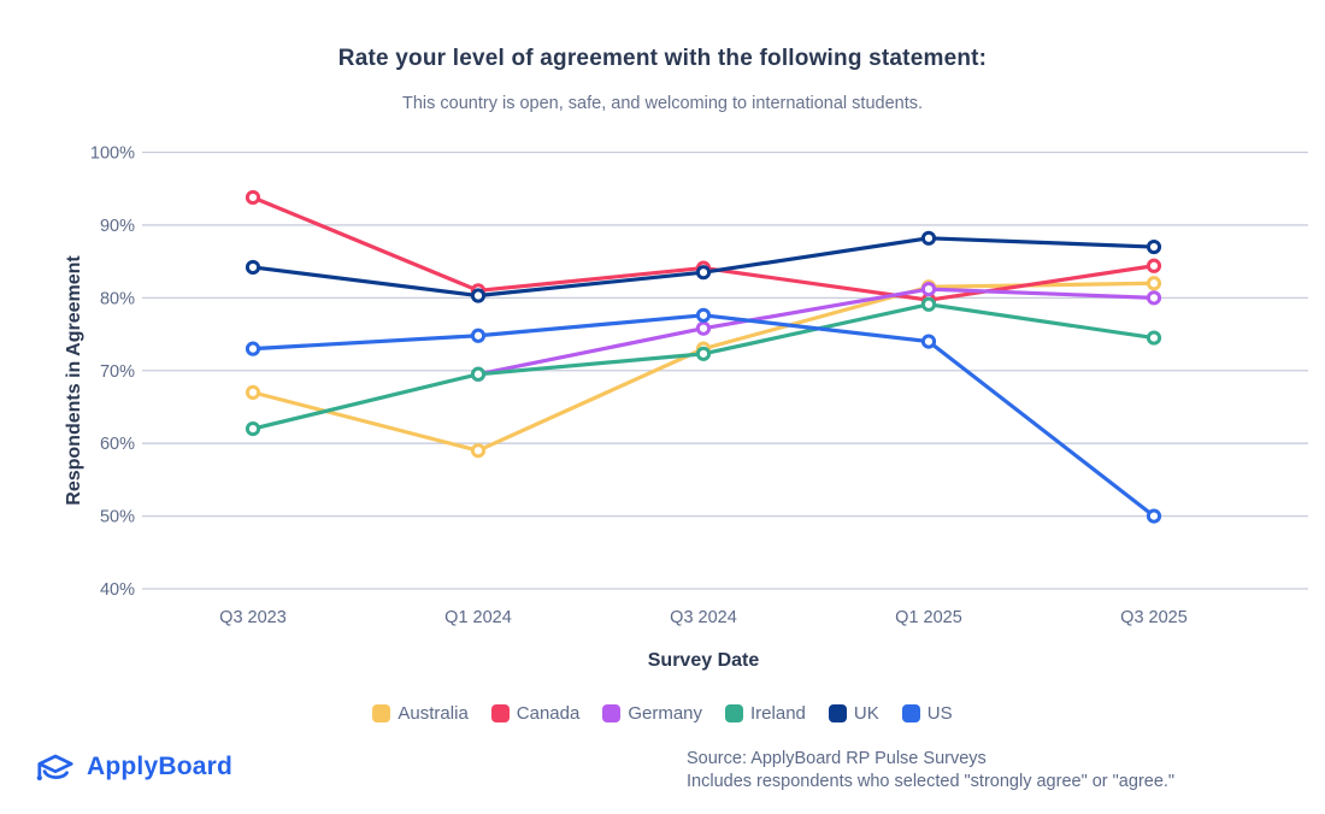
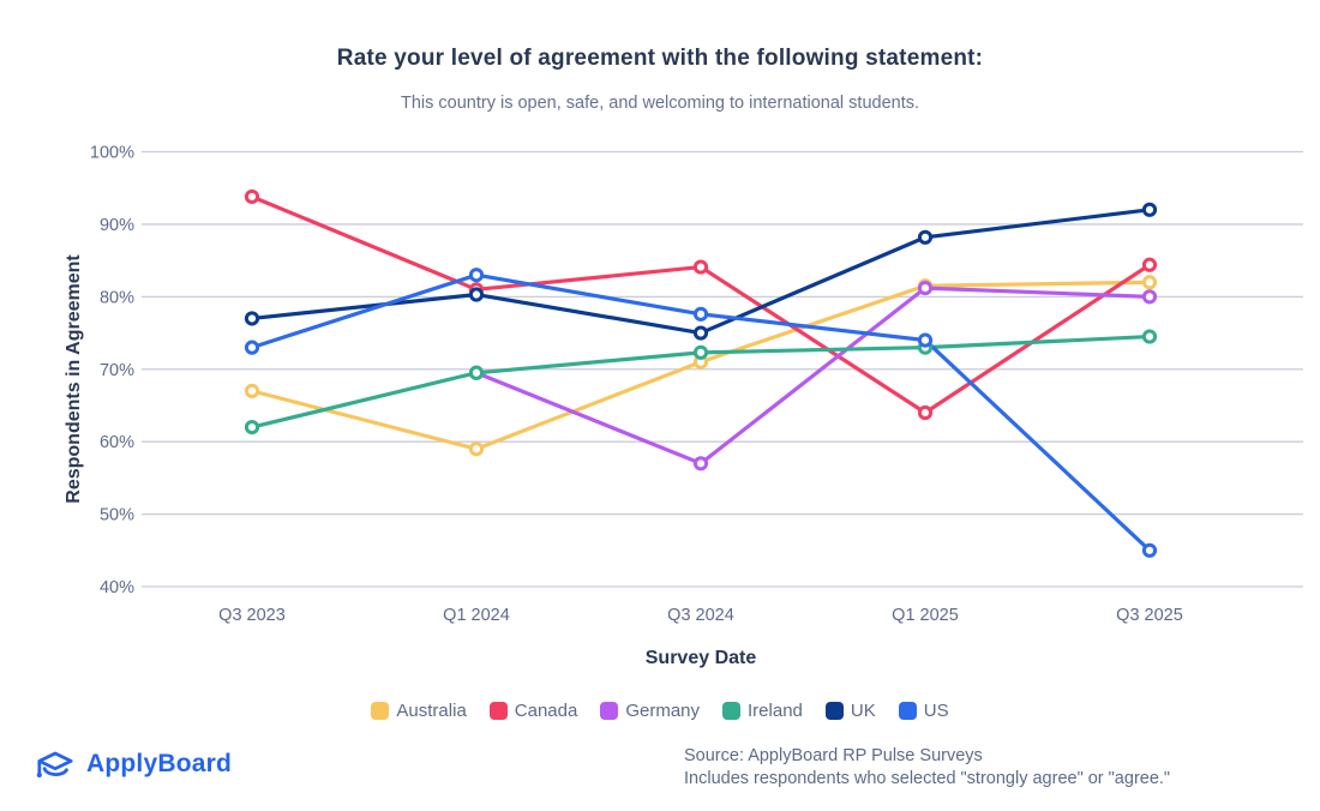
UK/Q3 2023: 84% -> 77%
US/Q1 2024: 75% -> 83%
Australia/Q3 2024: 73% -> 71%
Germany/Q3 2024: 76% -> 57%
UK/Q3 2024: 84% -> 75%
Canada/Q1 2025: 80% -> 64%
Ireland/Q1 2025: 79% -> 73%
UK/Q3 2025: 87% -> 92%
US/Q3 2025: 50% -> 45%
